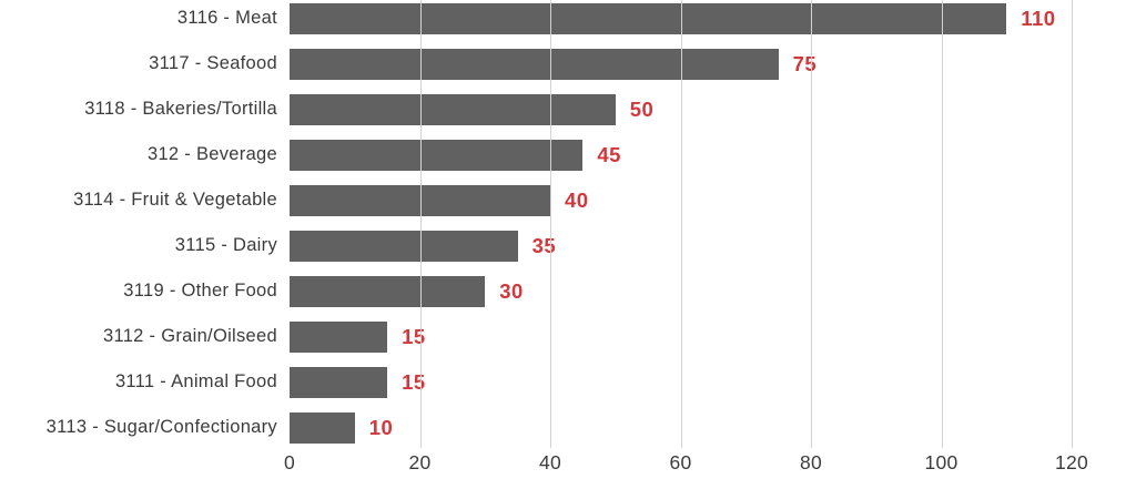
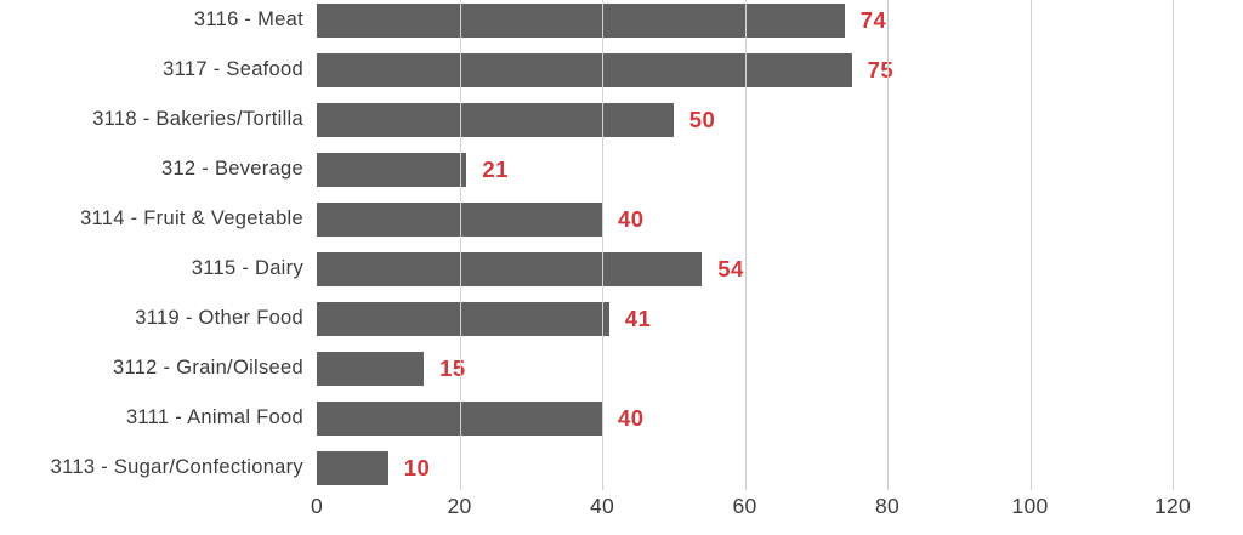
3116 - Meat: 110 -> 74
312 - Beverage: 45 -> 21
3115 - Dairy: 35 -> 54
3119 - Other Food: 30 -> 41
3111 - Animal Food: 15 -> 40
